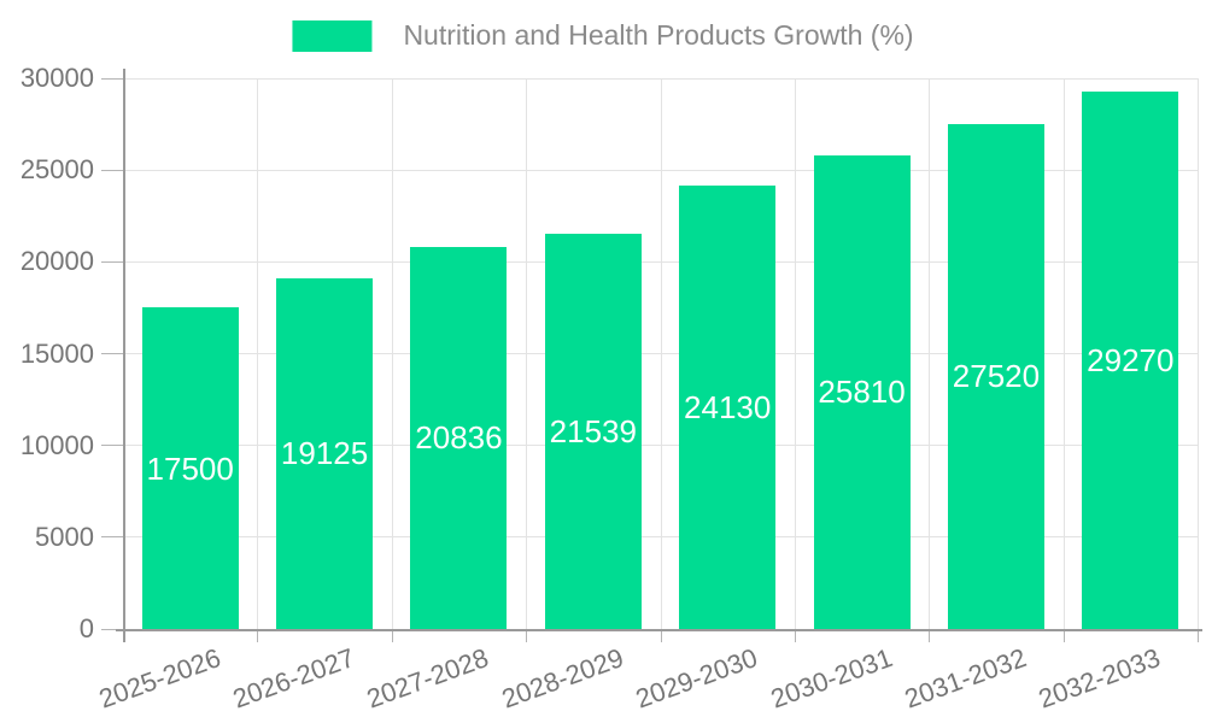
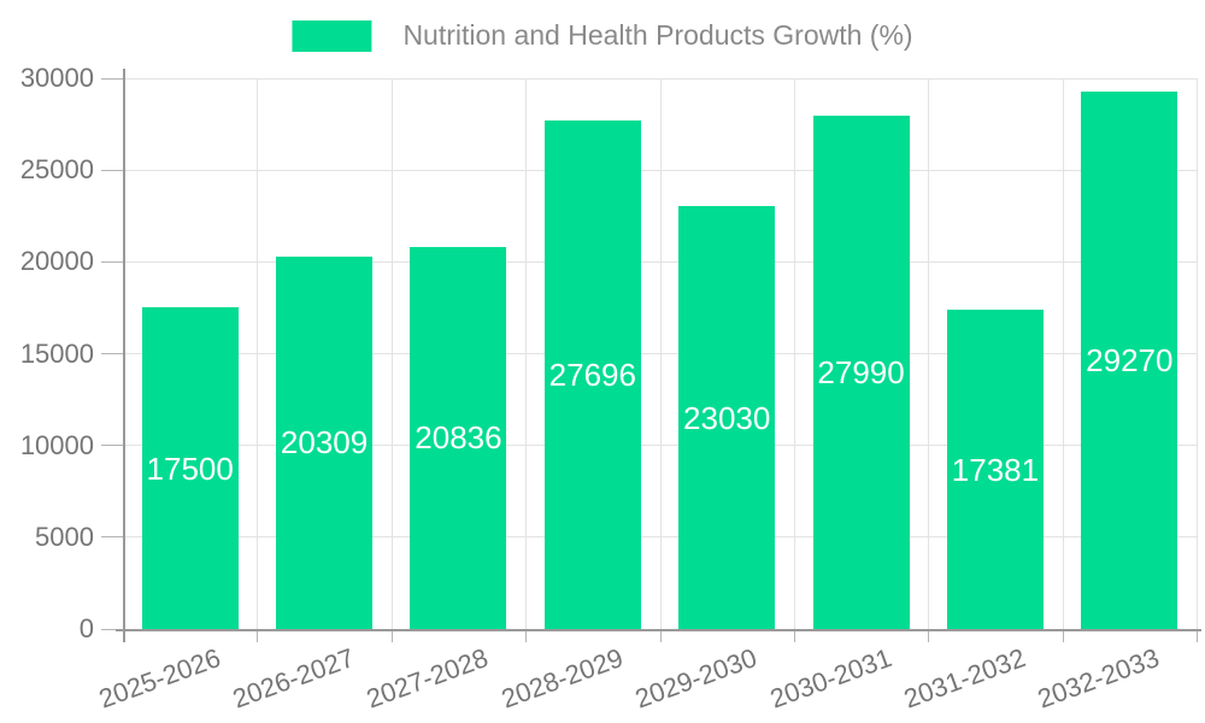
2026-2027: 19125 -> 20309
2028-2029: 21539 -> 27696
2029-2030: 24130 -> 23030
2030-2031: 25810 -> 27990
2031-2032: 27520 -> 17381
